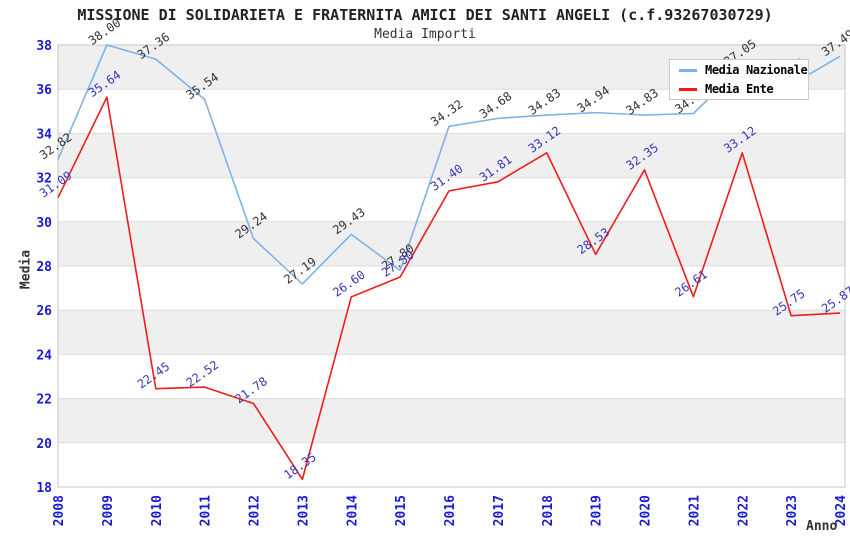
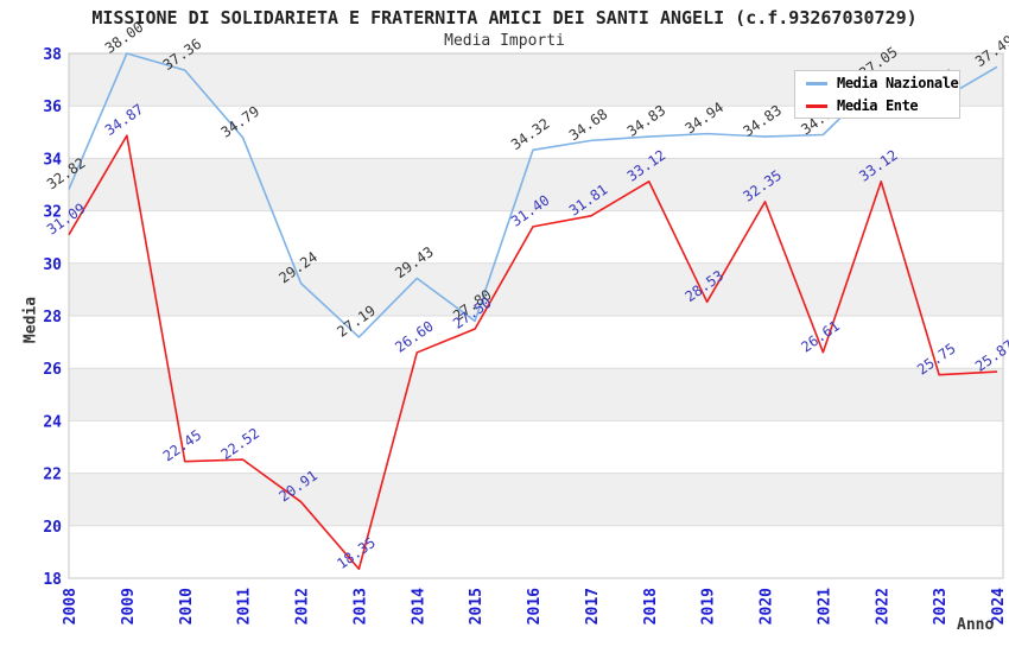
Media Ente/2009: 35.64 -> 34.87
Media Nazionale/2011: 35.54 -> 34.79
Media Ente/2012: 21.78 -> 20.91
